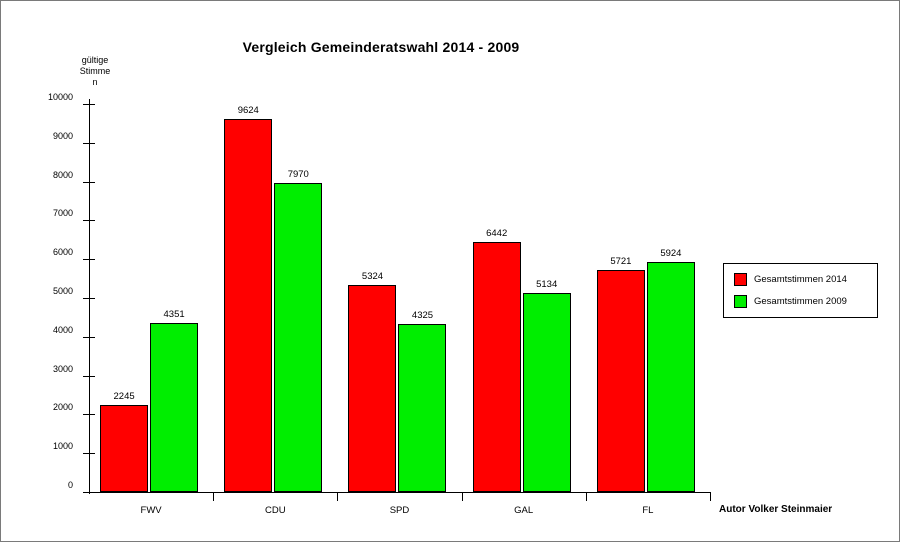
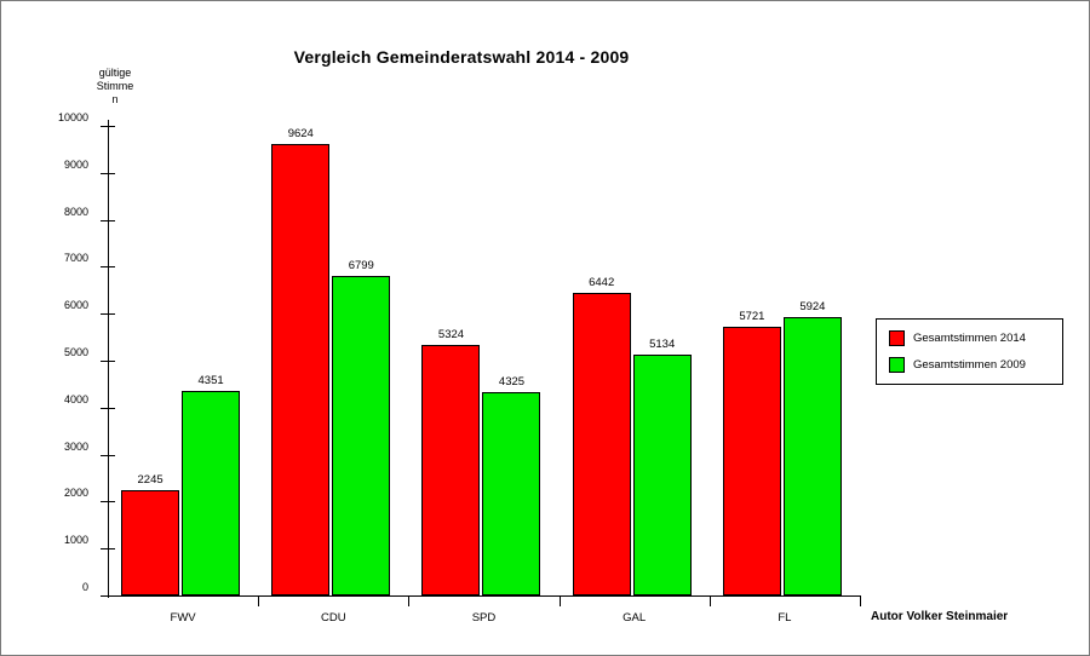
Gesamtstimmen 2009/CDU: 7970 -> 6799
